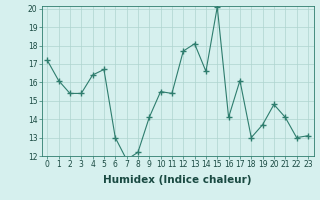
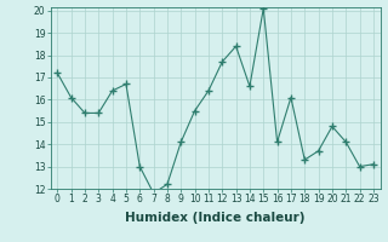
11: 15.4 -> 16.4
13: 18.1 -> 18.4
18: 13.0 -> 13.3
